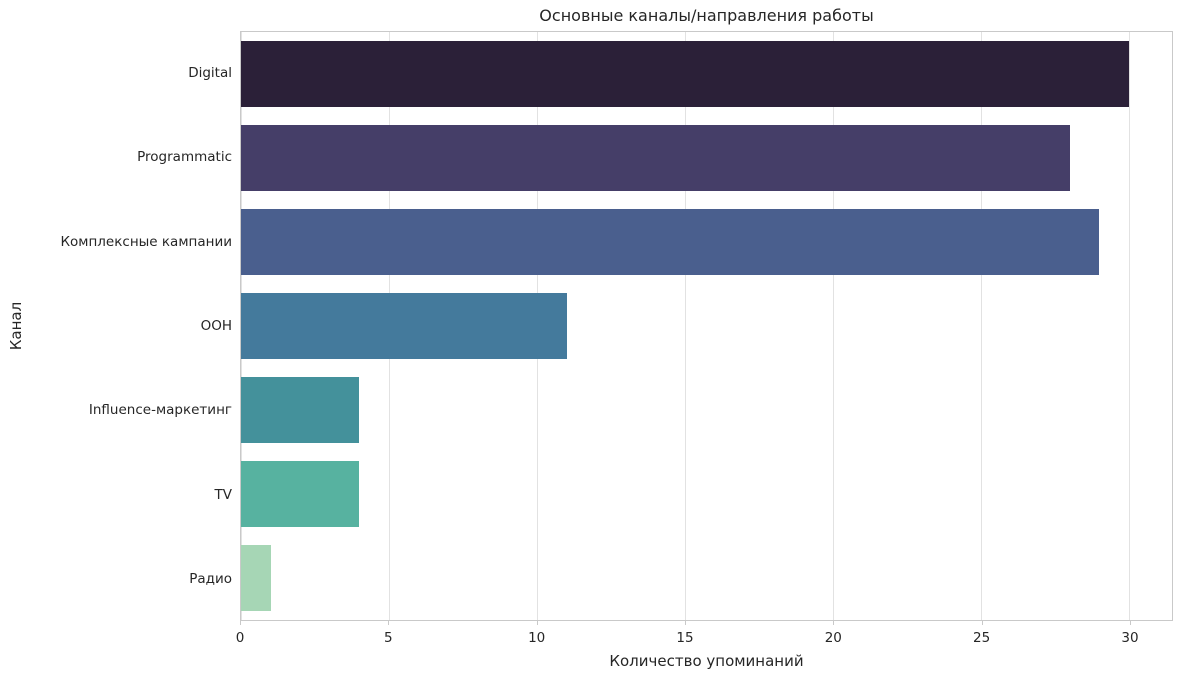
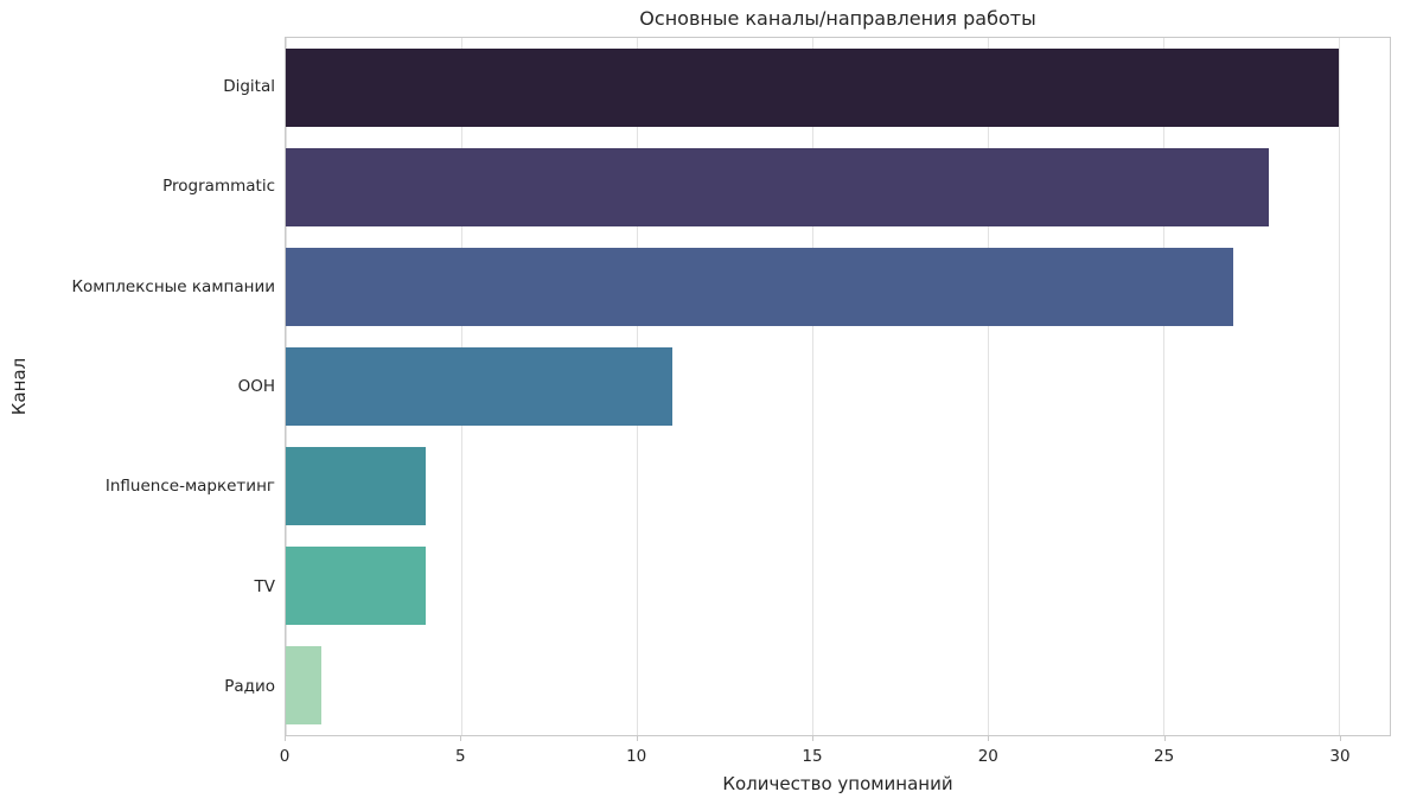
Комплексные кампании: 29 -> 27
